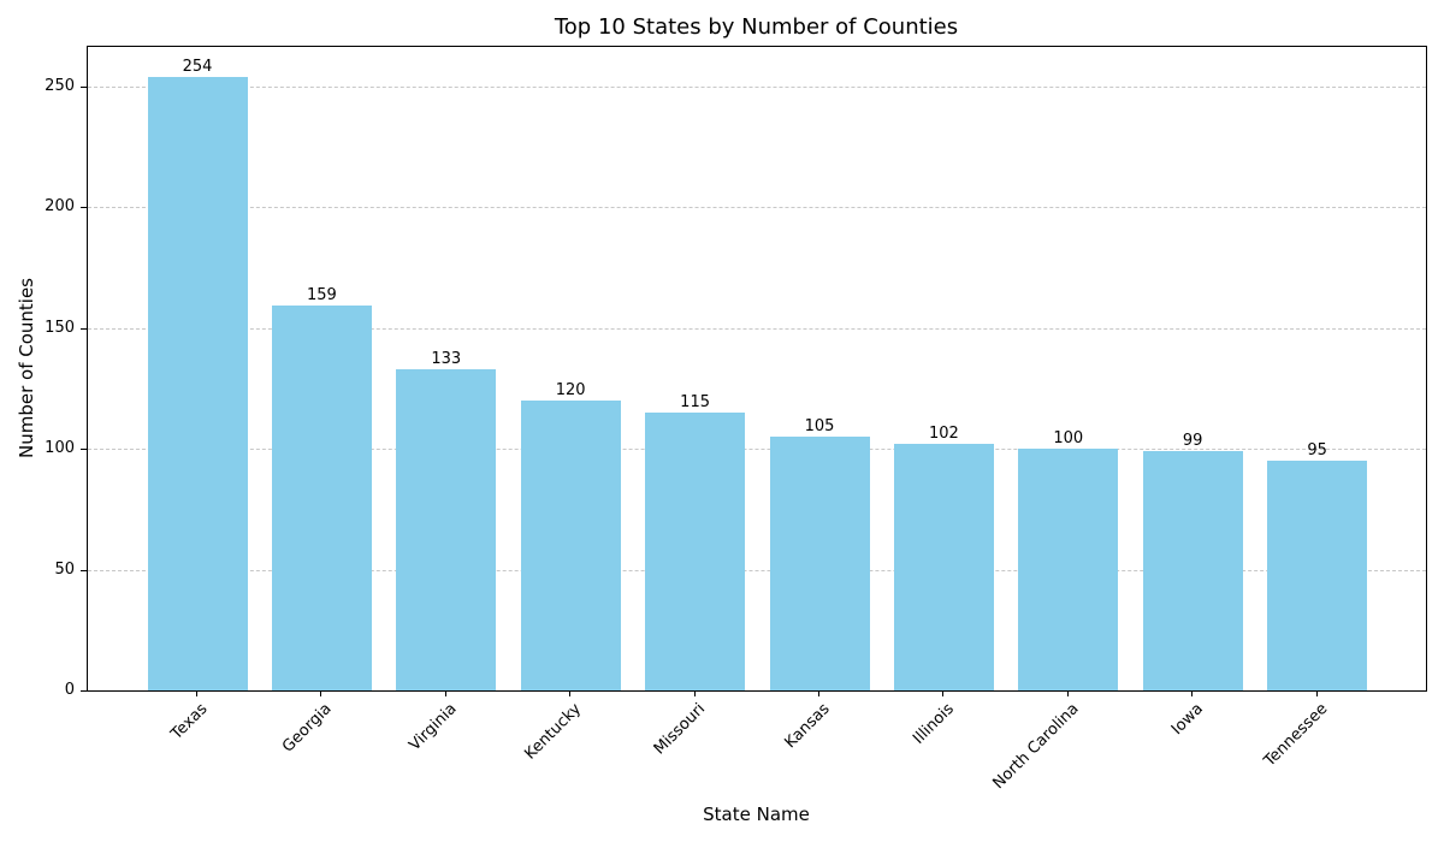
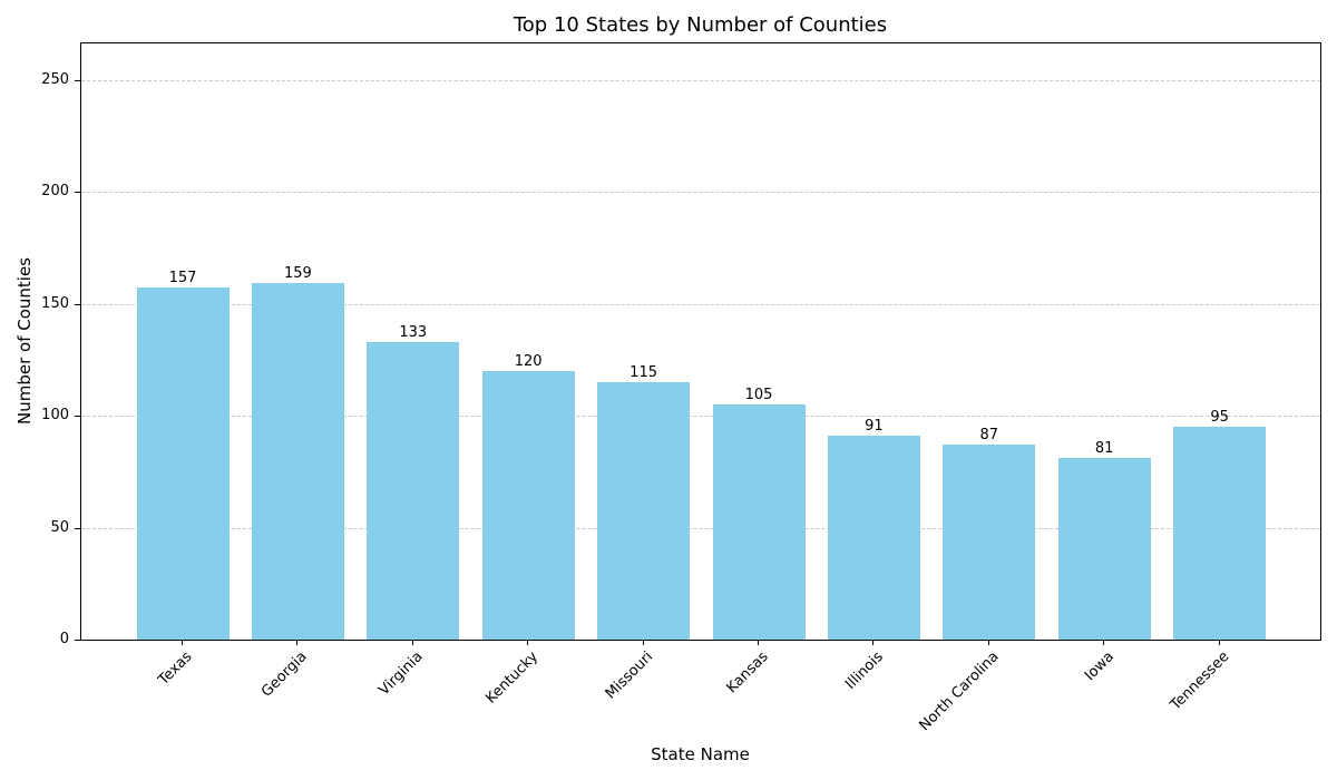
Texas: 254 -> 157
Illinois: 102 -> 91
North Carolina: 100 -> 87
Iowa: 99 -> 81
